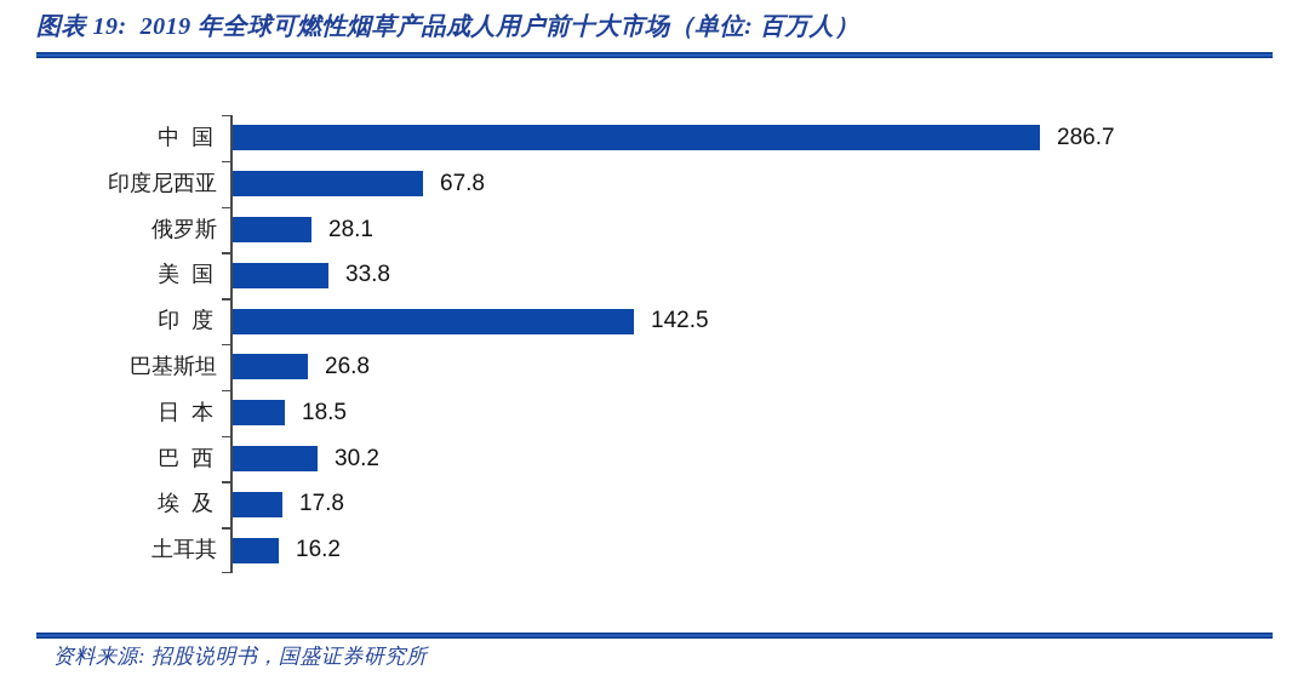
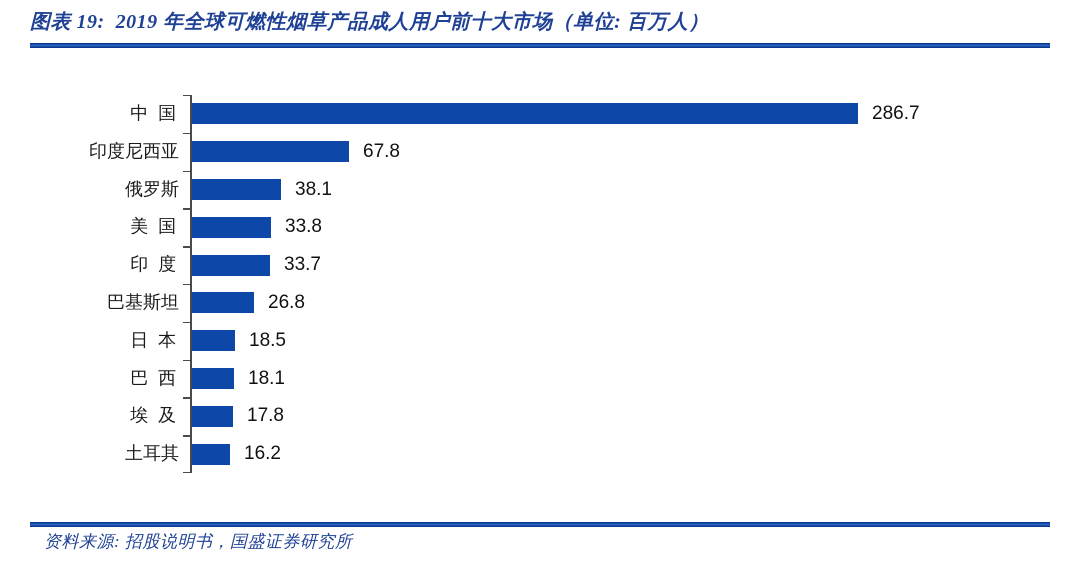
俄罗斯: 28.1 -> 38.1
印度: 142.5 -> 33.7
巴西: 30.2 -> 18.1
